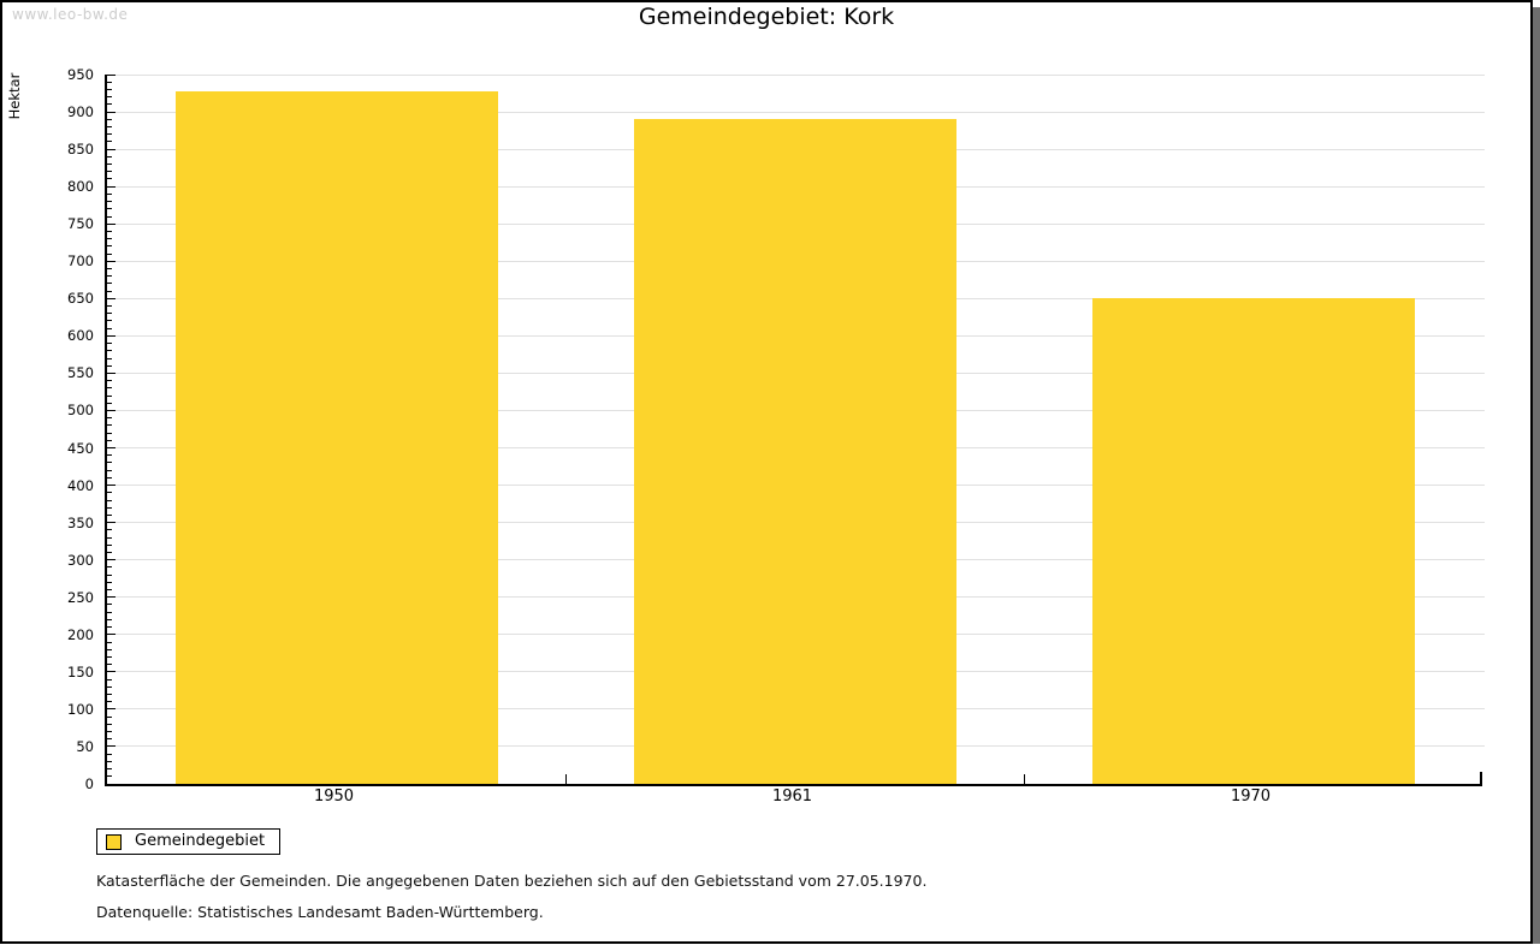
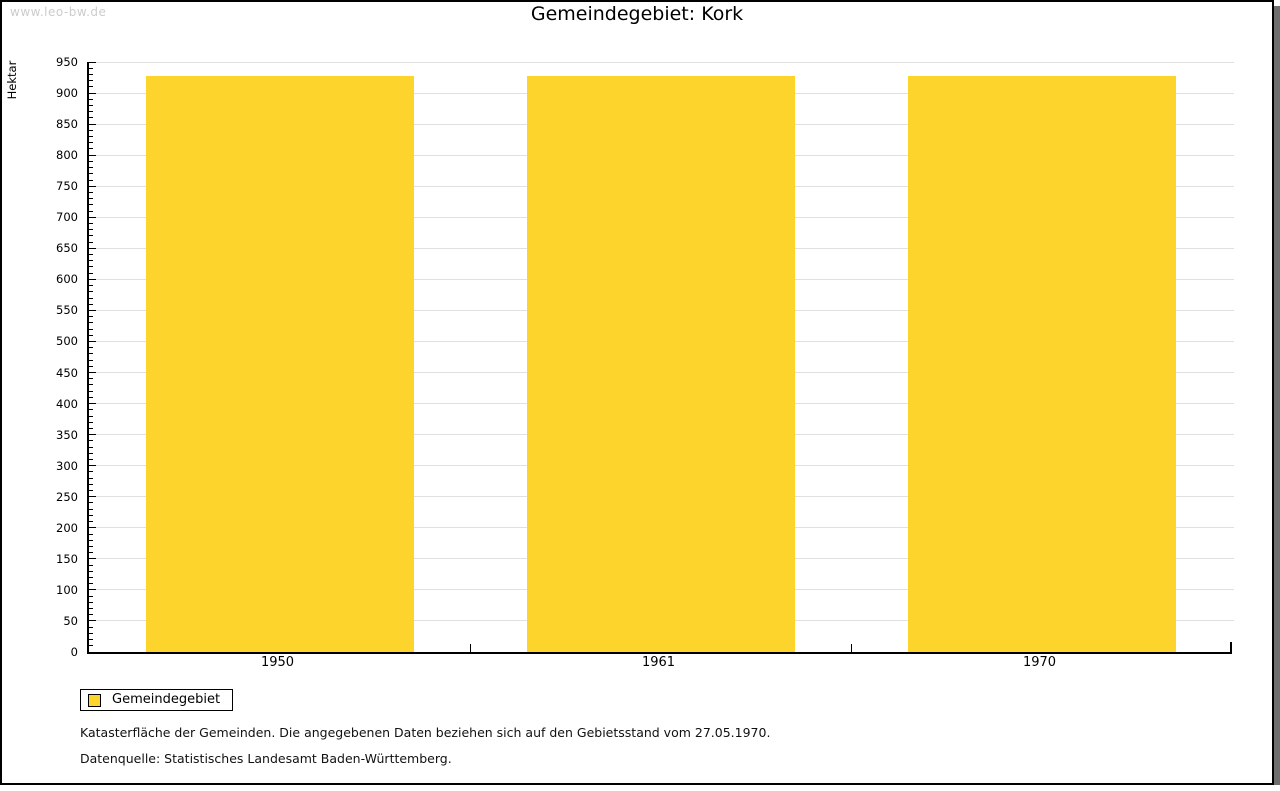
1961: 890 -> 930
1970: 650 -> 930
